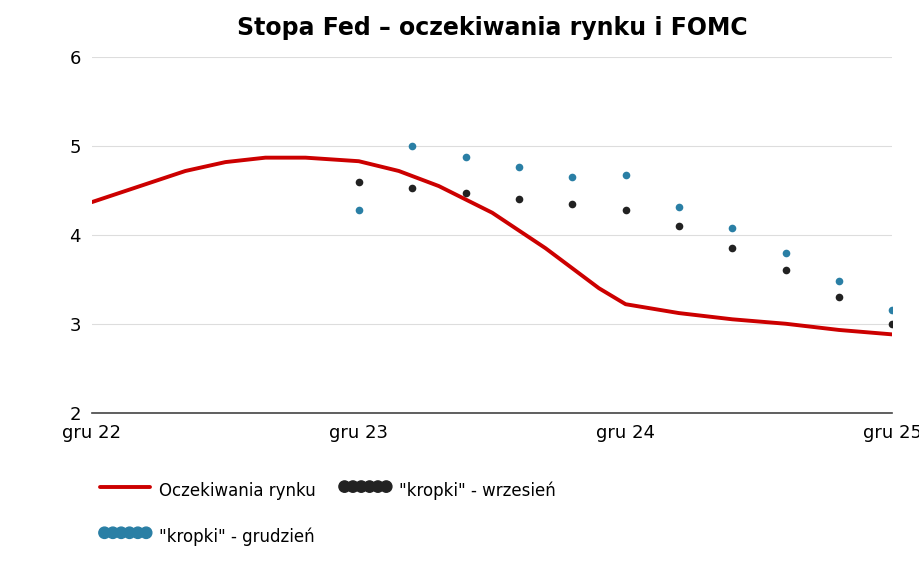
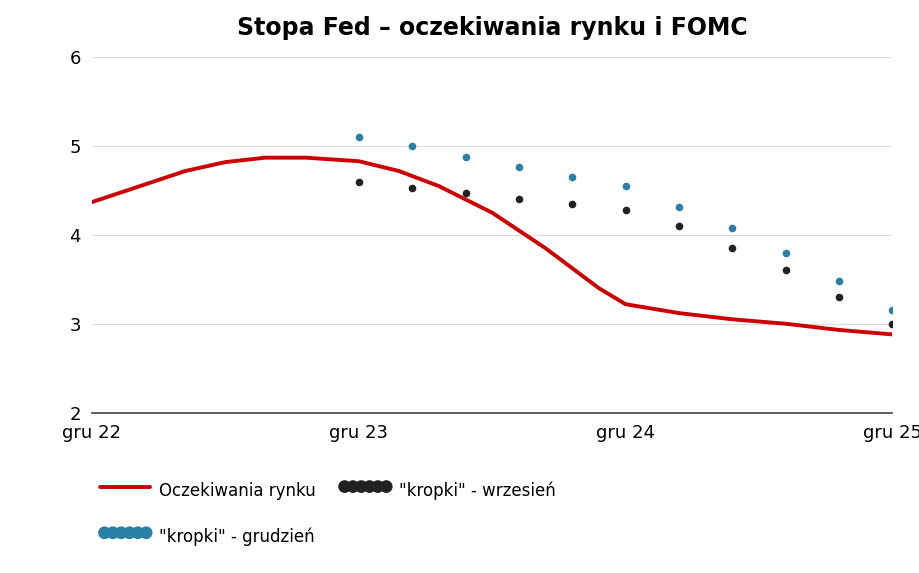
"kropki" - grudzień/gru 23: 4.28 -> 5.10
"kropki" - grudzień/gru 24: 4.68 -> 4.55
